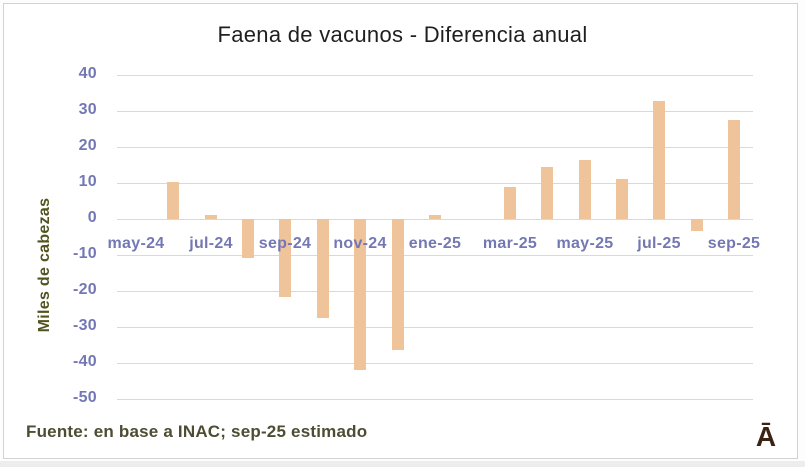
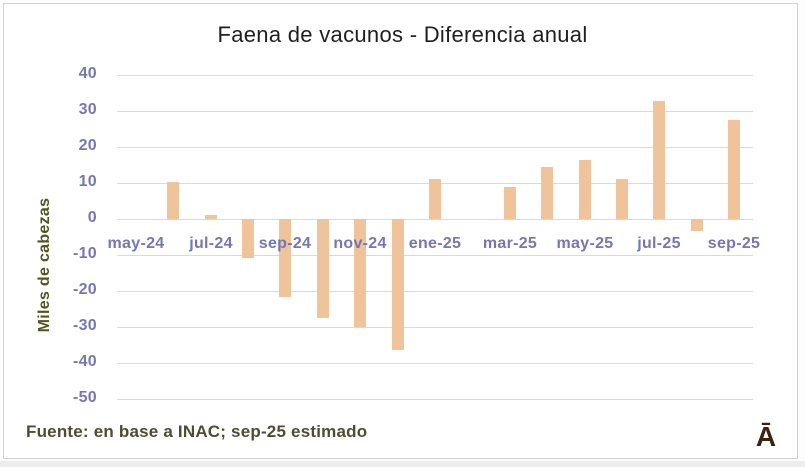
nov-24: -42 -> -30
ene-25: 1 -> 11
